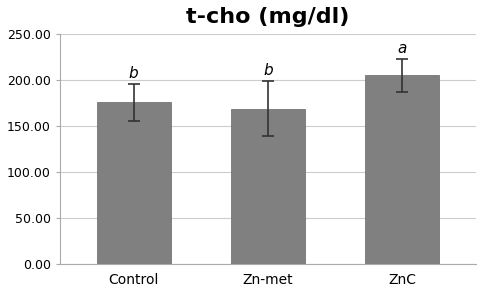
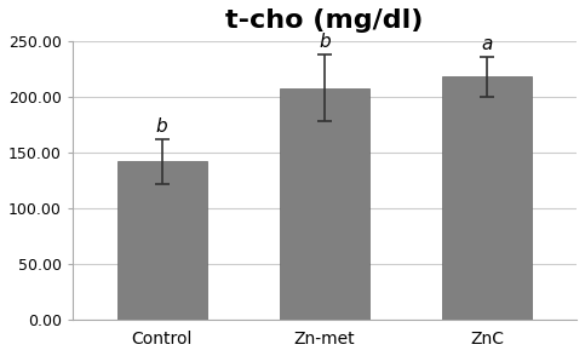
Control: 176 -> 142
Zn-met: 169 -> 208
ZnC: 205 -> 218
